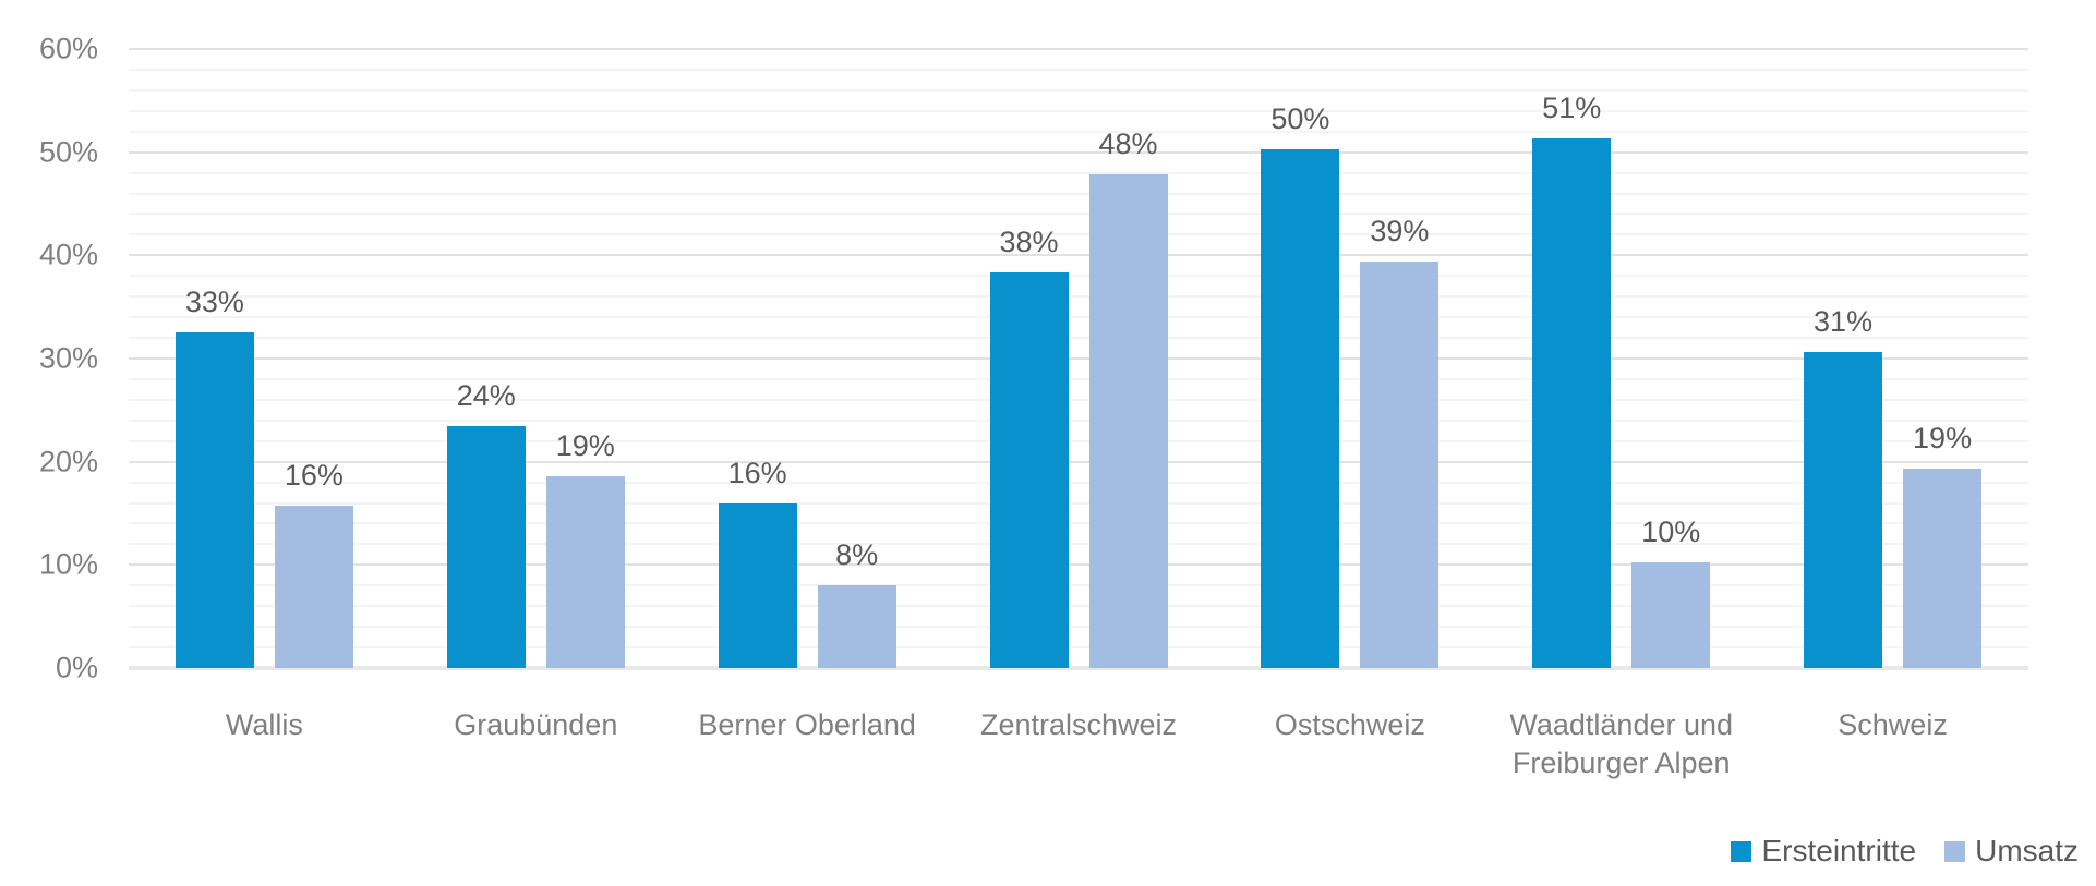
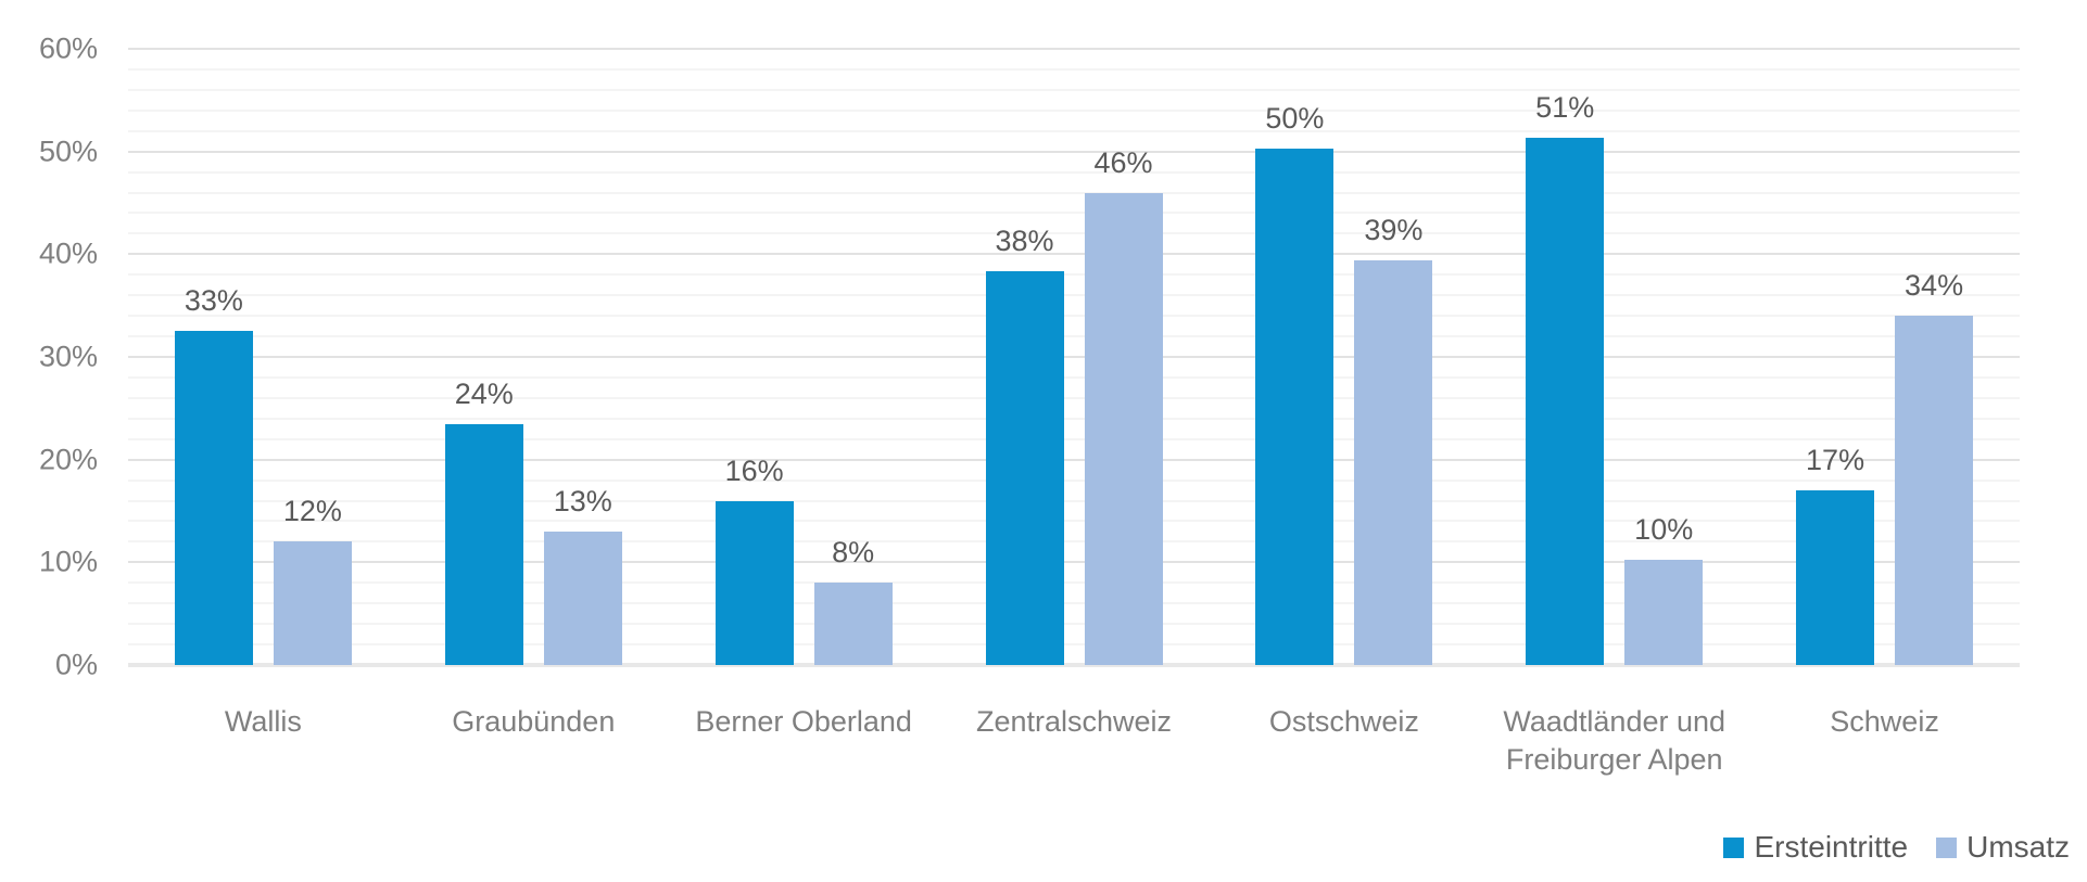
Umsatz/Wallis: 16% -> 12%
Umsatz/Graubünden: 19% -> 13%
Umsatz/Zentralschweiz: 48% -> 46%
Ersteintritte/Schweiz: 31% -> 17%
Umsatz/Schweiz: 19% -> 34%
